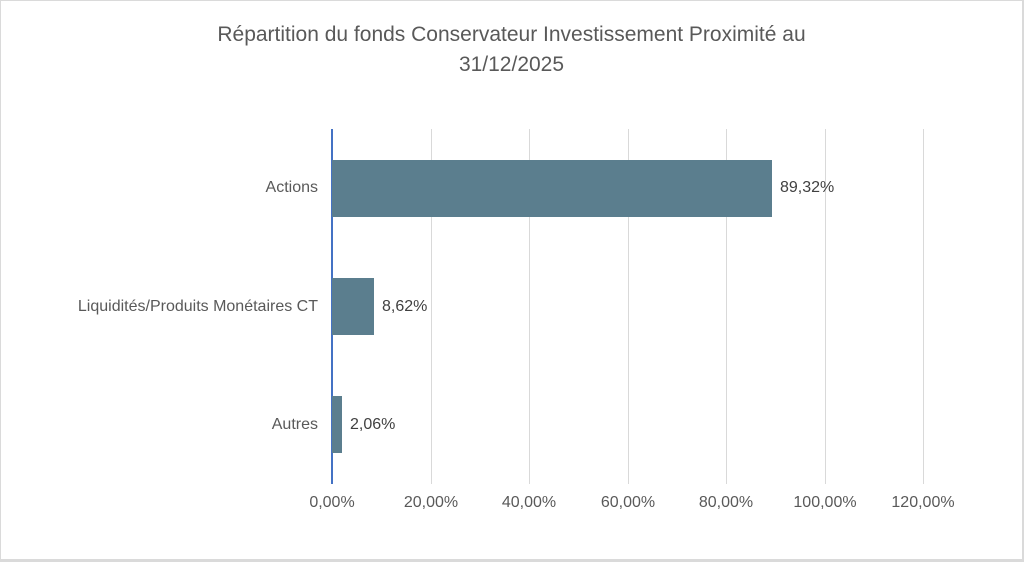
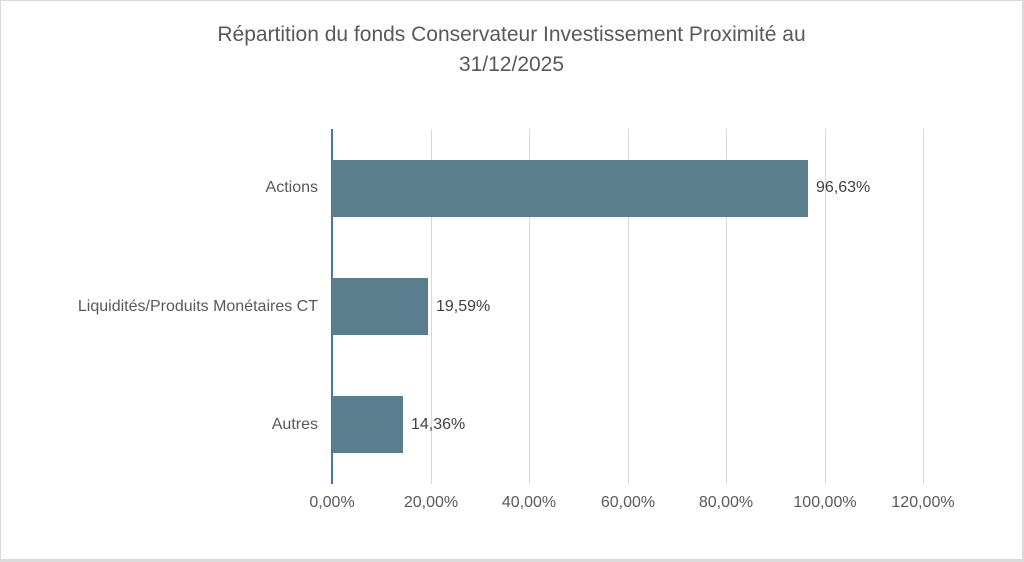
Actions: 89,32% -> 96,63%
Liquidités/Produits Monétaires CT: 8,62% -> 19,59%
Autres: 2,06% -> 14,36%
